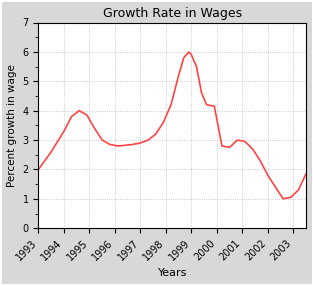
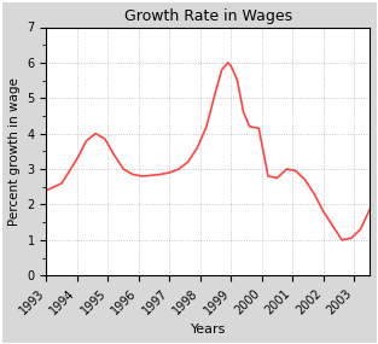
1993: 2.00 -> 2.40
